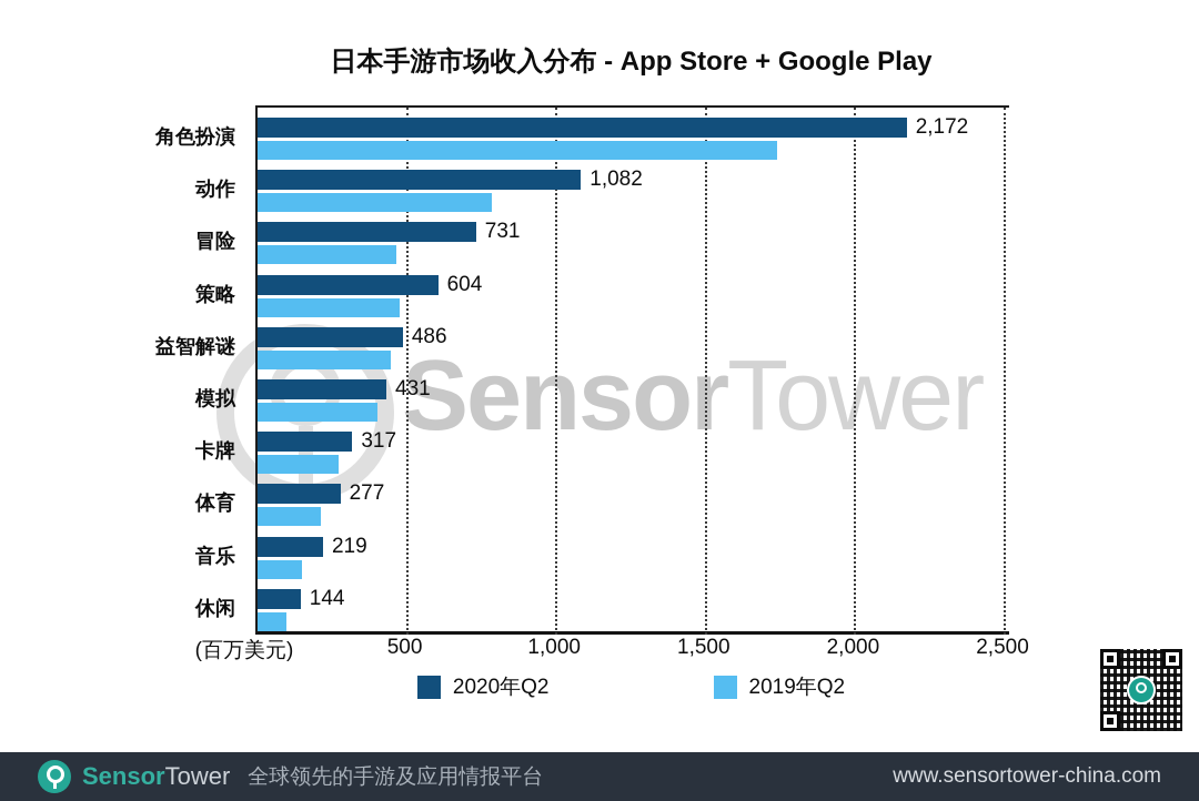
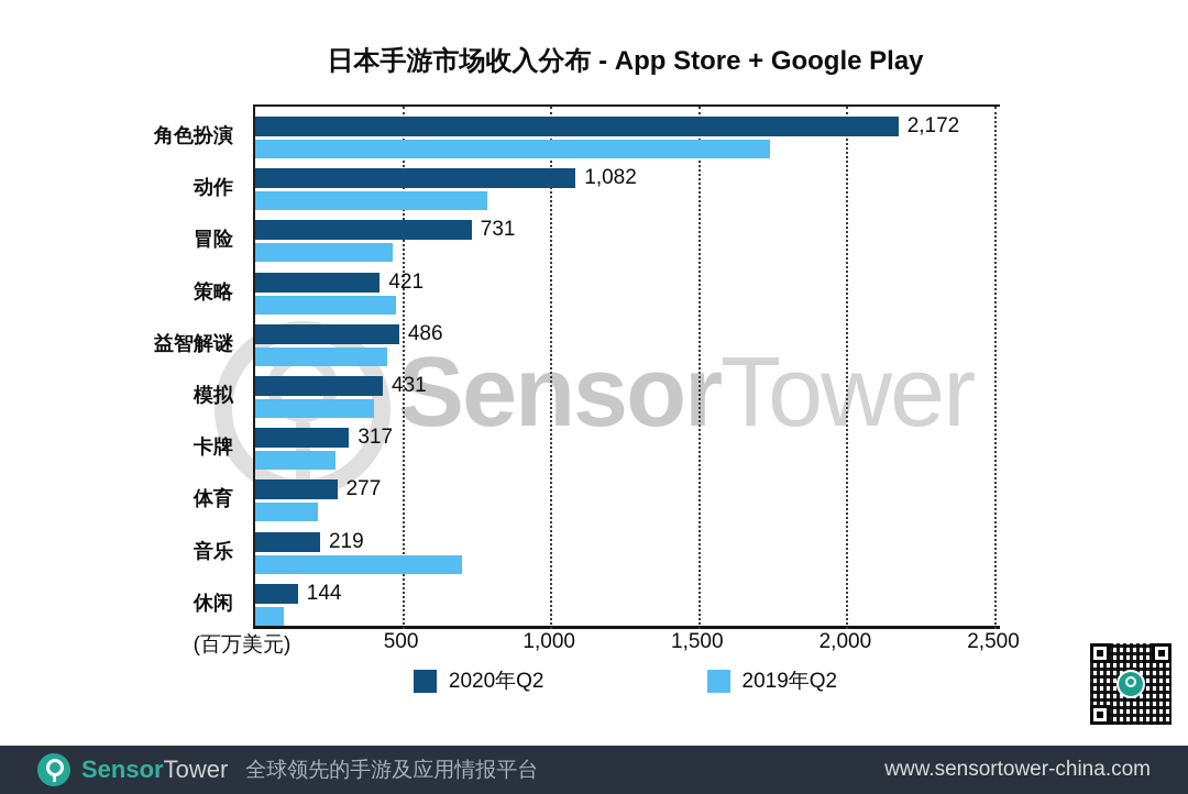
2020年Q2/策略: 604 -> 421
2019年Q2/音乐: 150 -> 700
